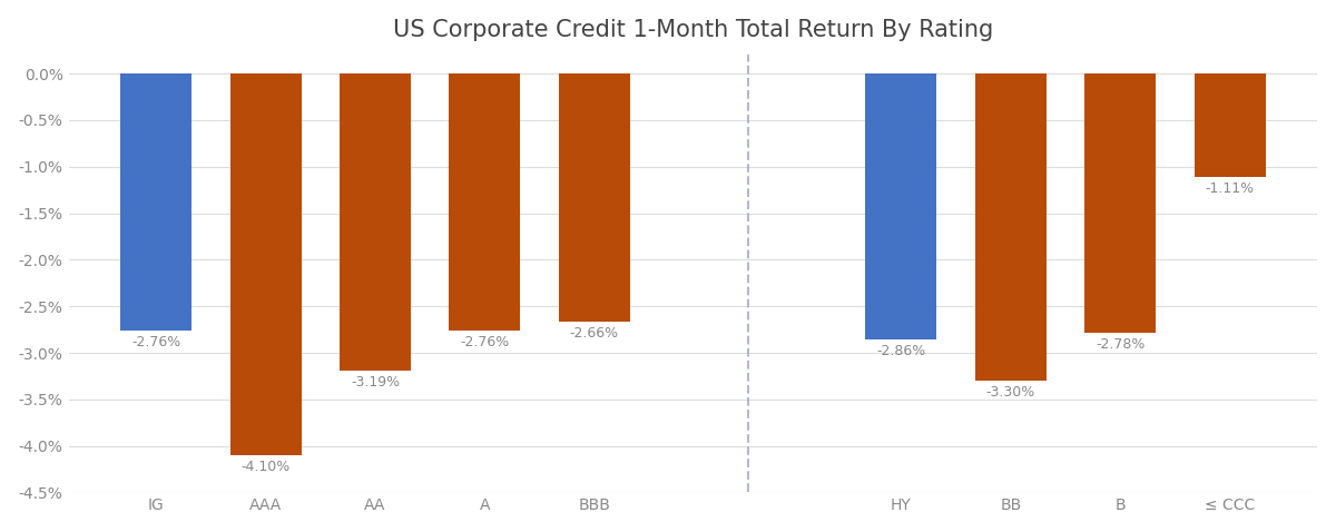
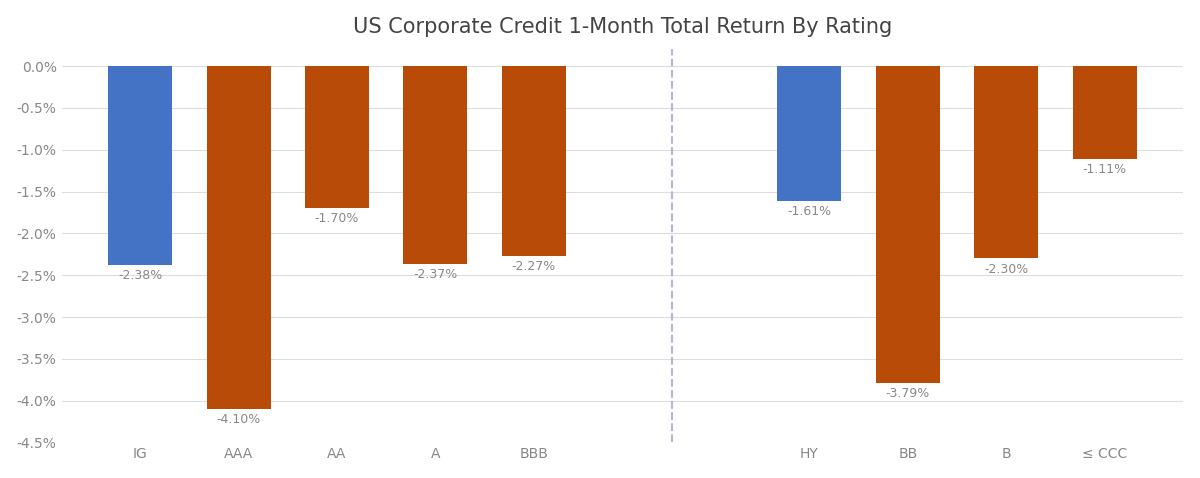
IG: -2.76% -> -2.38%
AA: -3.19% -> -1.70%
A: -2.76% -> -2.37%
BBB: -2.66% -> -2.27%
HY: -2.86% -> -1.61%
BB: -3.30% -> -3.79%
B: -2.78% -> -2.30%
